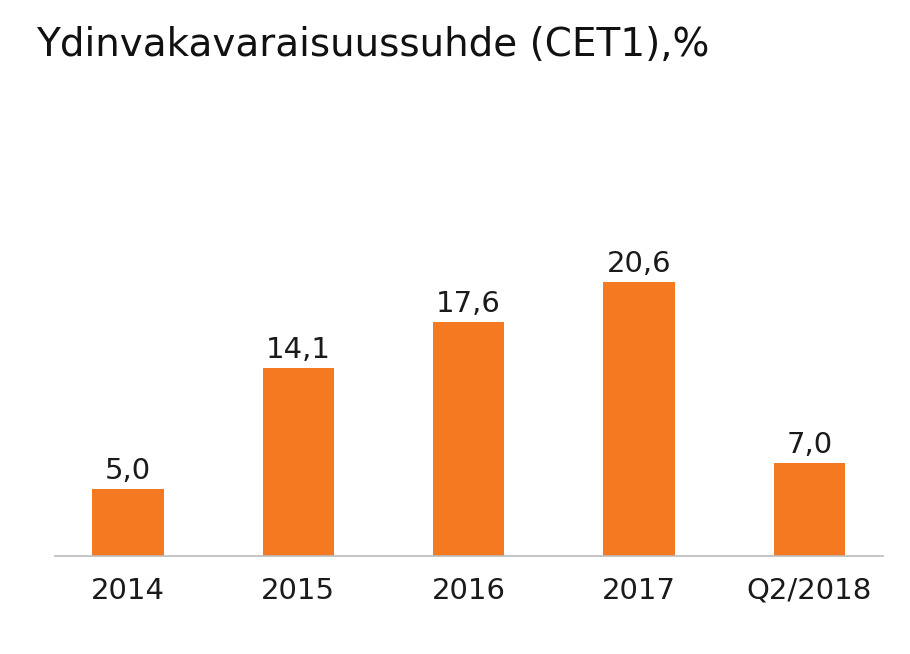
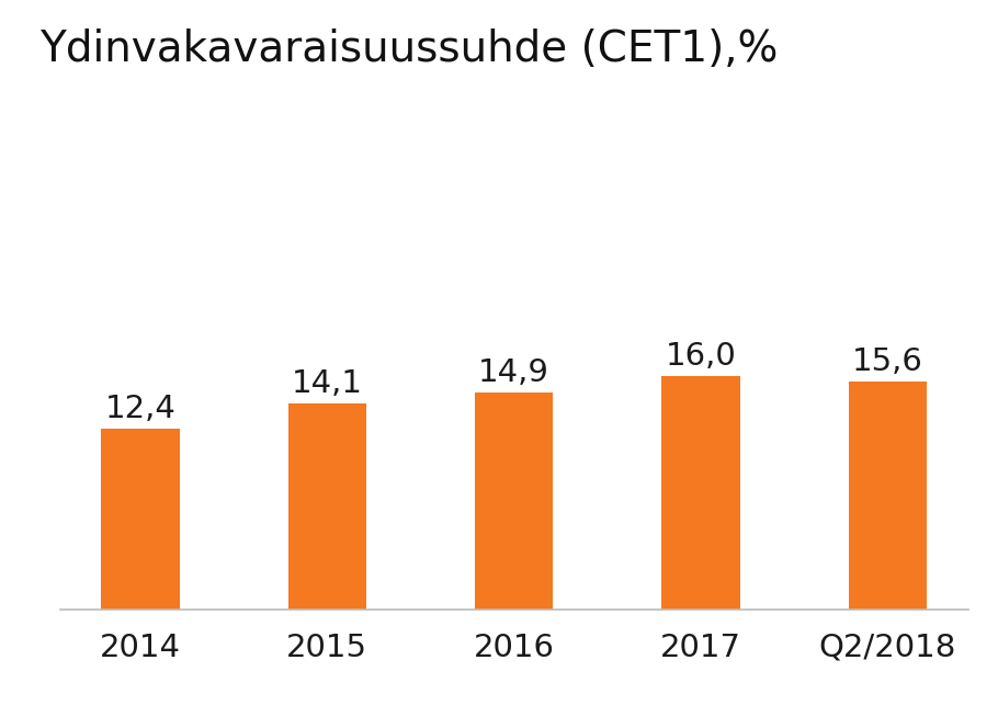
2014: 5,0 -> 12,4
2016: 17,6 -> 14,9
2017: 20,6 -> 16,0
Q2/2018: 7,0 -> 15,6
